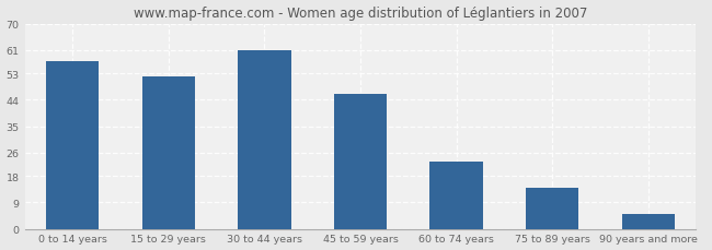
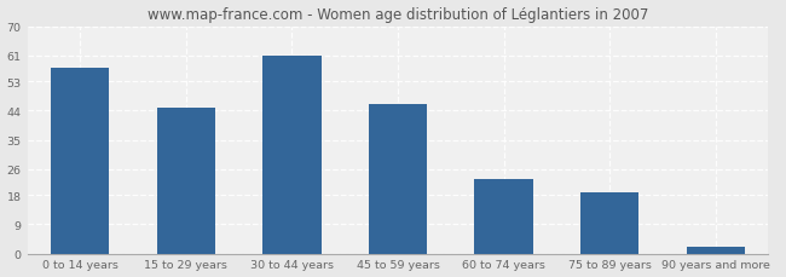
15 to 29 years: 52 -> 45
75 to 89 years: 14 -> 19
90 years and more: 5 -> 2
